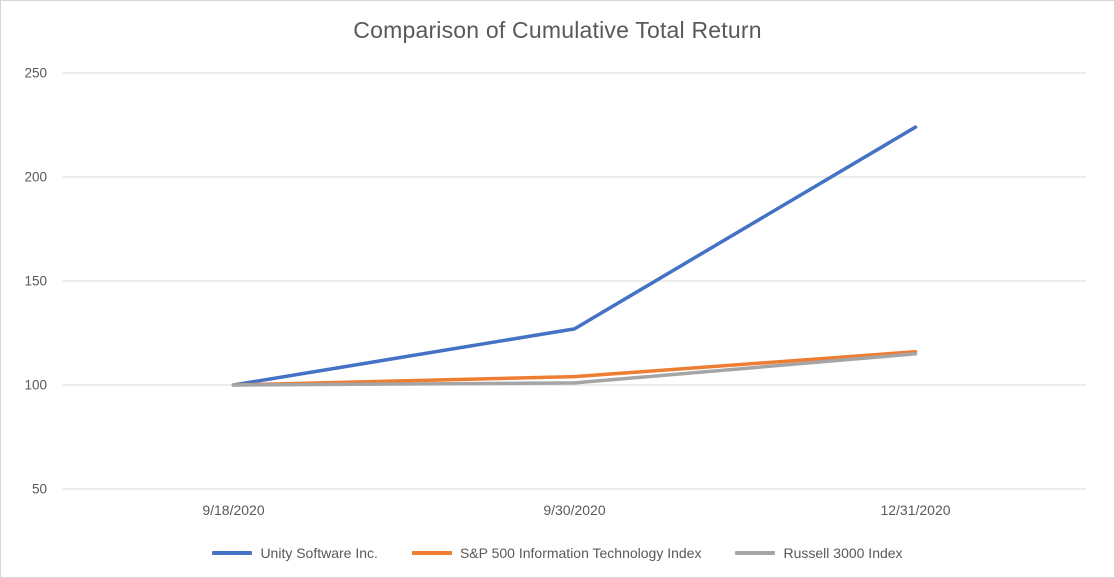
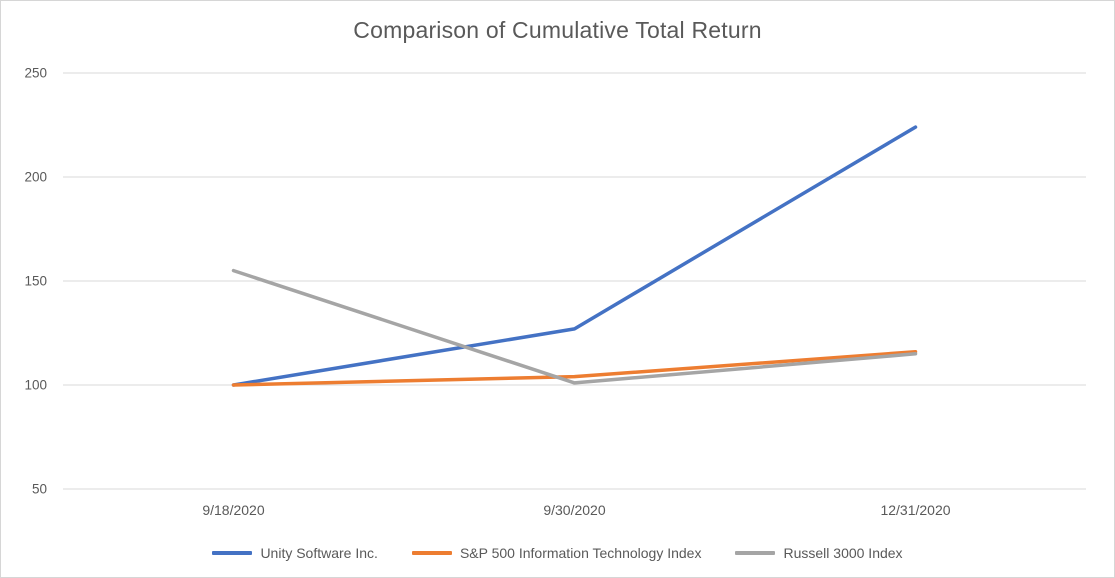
Russell 3000 Index/9/18/2020: 100 -> 155
